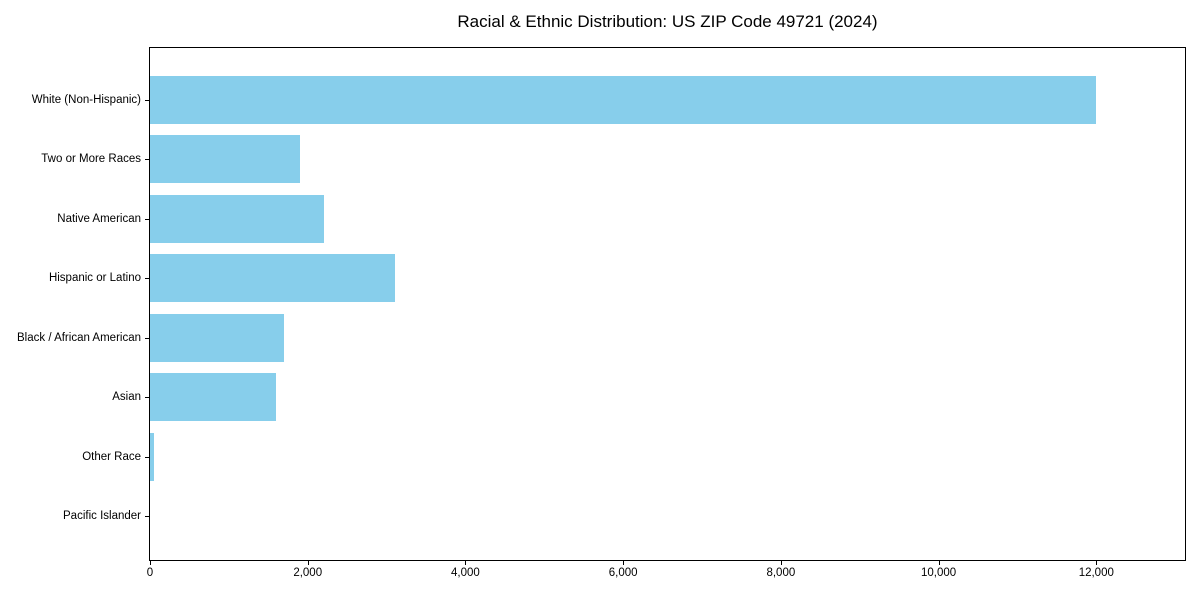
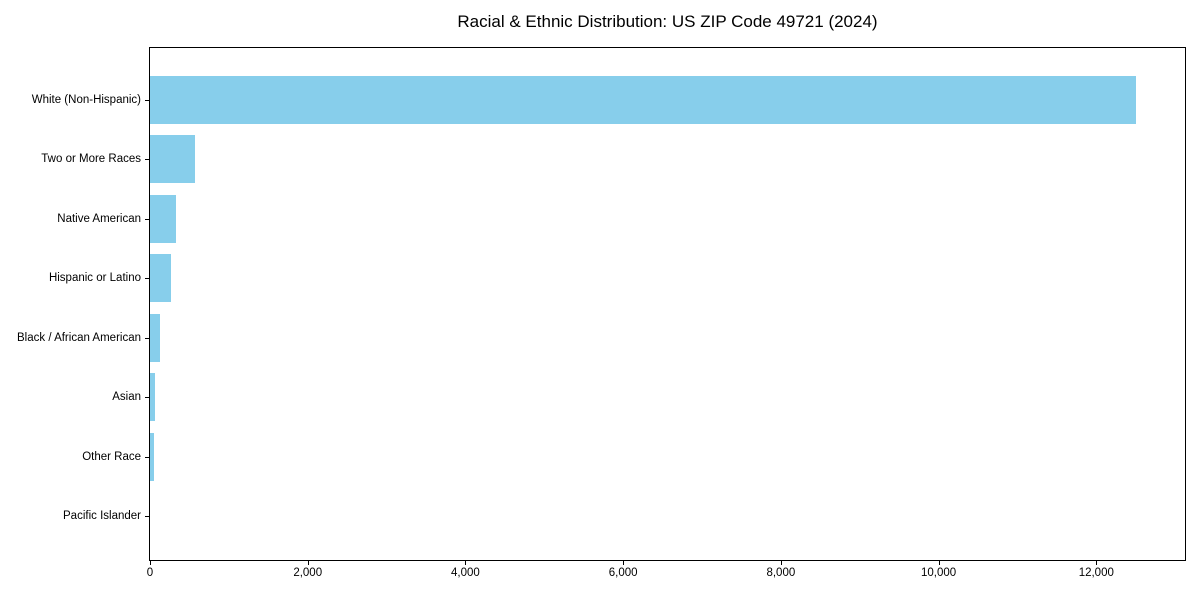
White (Non-Hispanic): 12000 -> 12500
Two or More Races: 1900 -> 600
Native American: 2200 -> 300
Hispanic or Latino: 3100 -> 300
Black / African American: 1700 -> 100
Asian: 1600 -> 100
